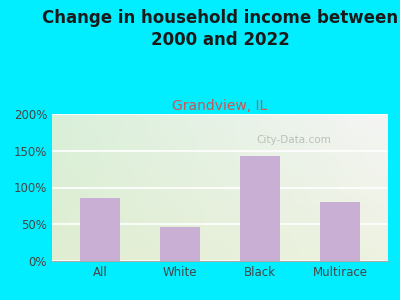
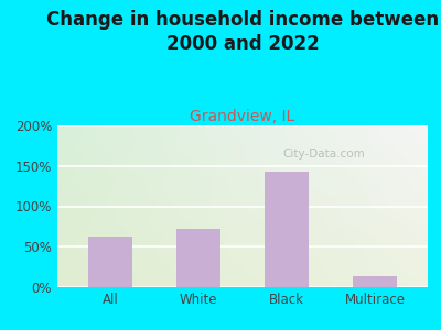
All: 86% -> 62%
White: 46% -> 72%
Multirace: 80% -> 13%
